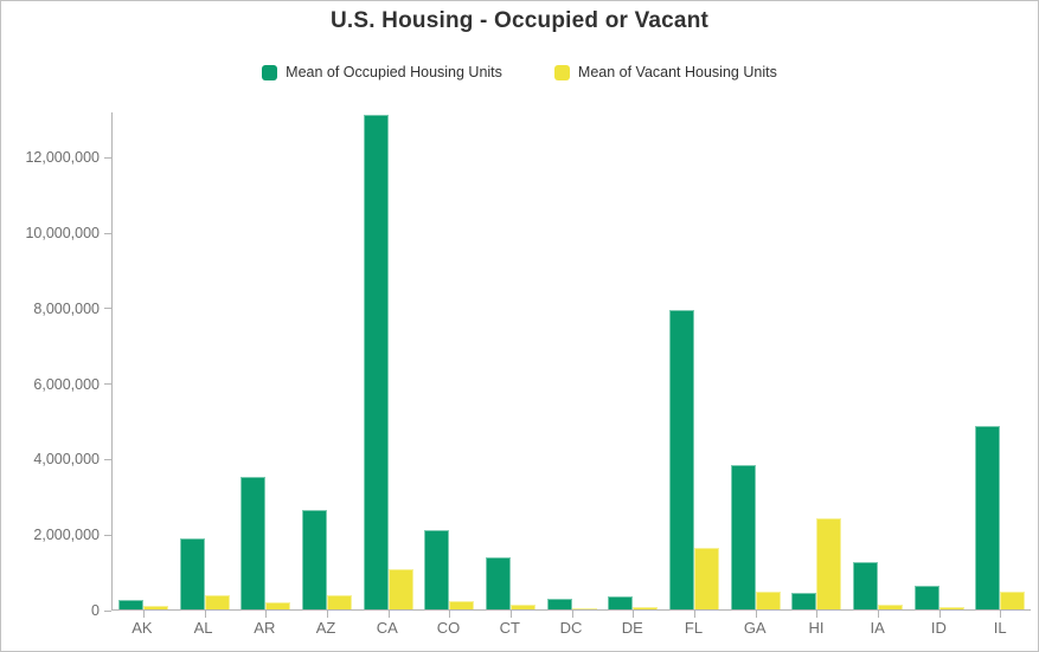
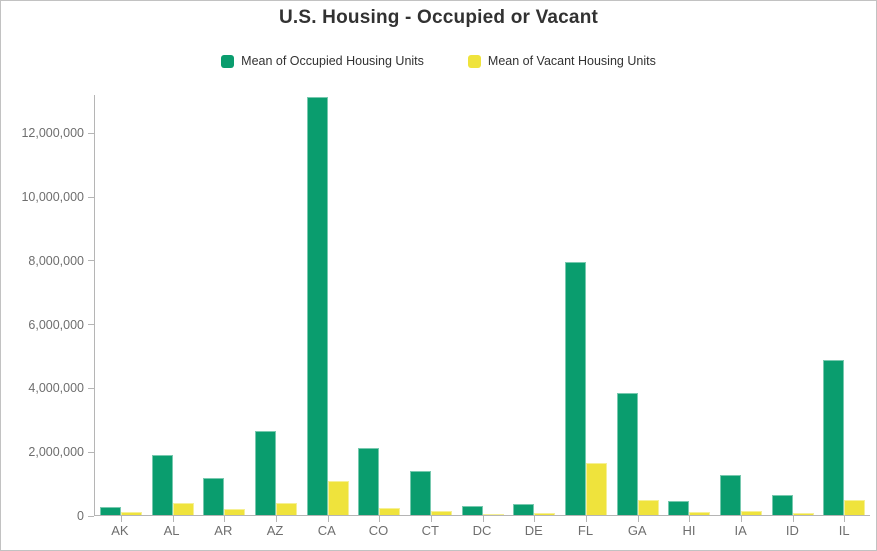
Mean of Occupied Housing Units/AR: 3500000 -> 1200000
Mean of Vacant Housing Units/HI: 2400000 -> 100000
